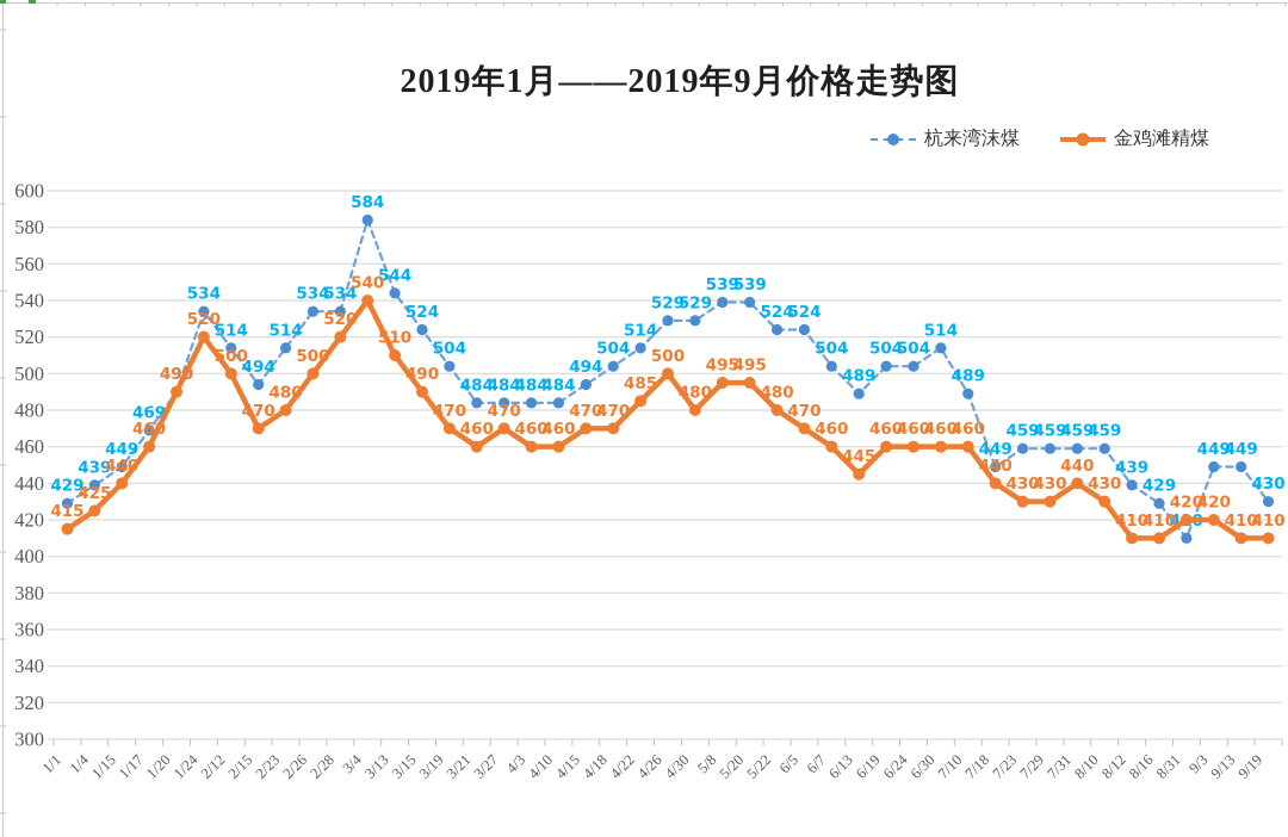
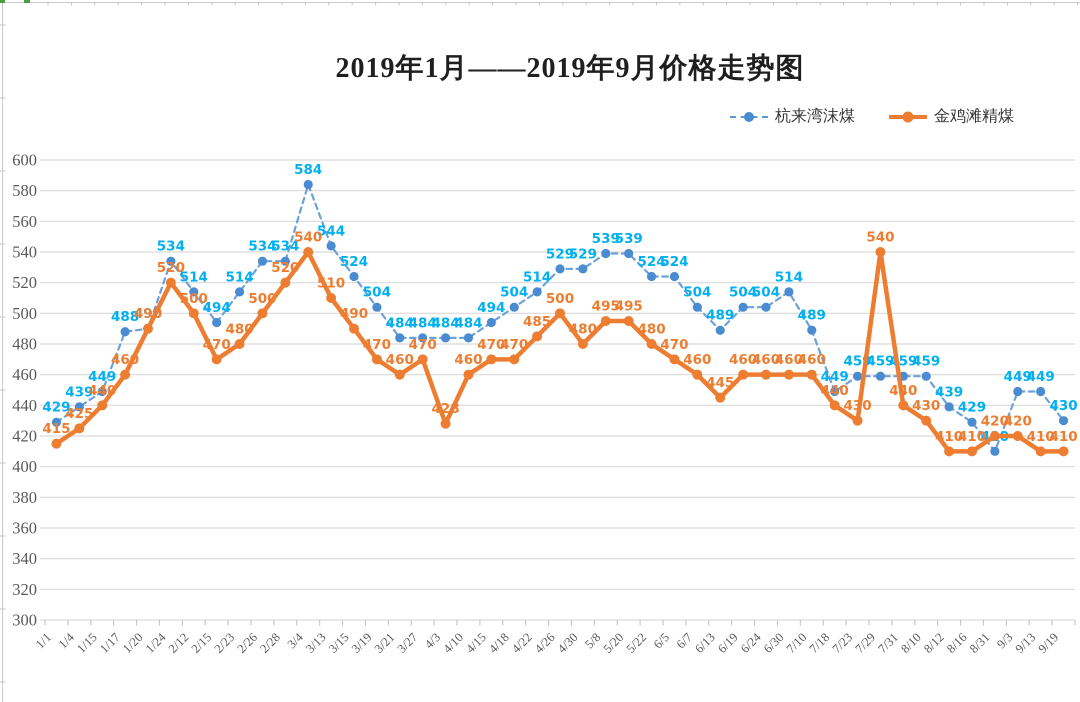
杭来湾沫煤/1/17: 469 -> 488
金鸡滩精煤/4/3: 460 -> 428
金鸡滩精煤/7/29: 430 -> 540
